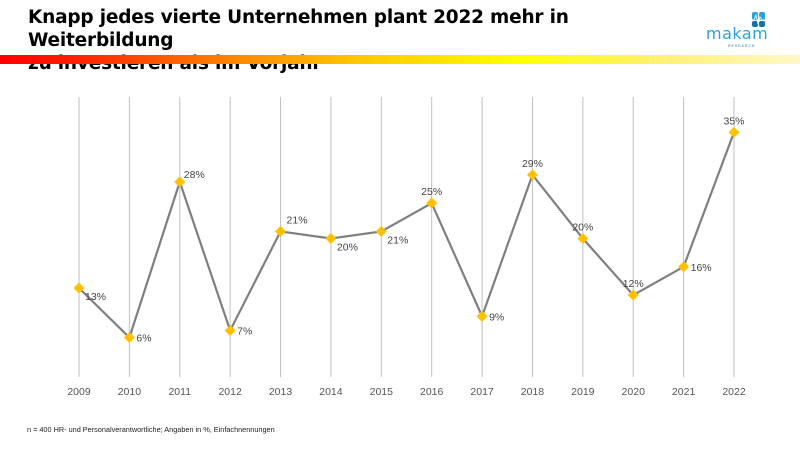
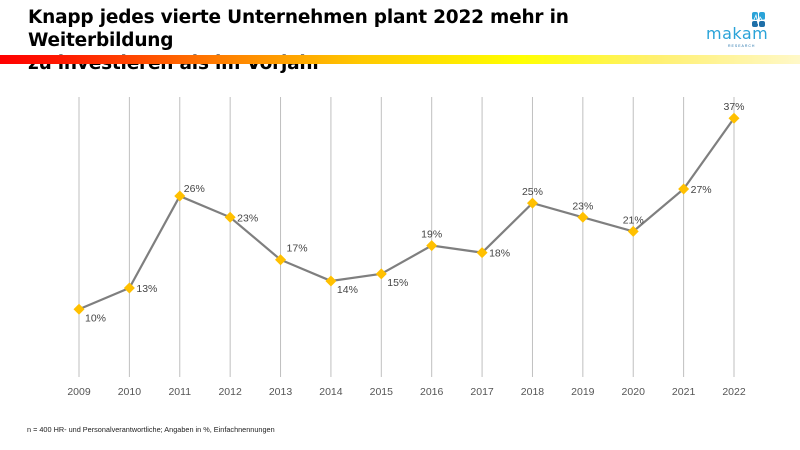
2009: 13% -> 10%
2010: 6% -> 13%
2011: 28% -> 26%
2012: 7% -> 23%
2013: 21% -> 17%
2014: 20% -> 14%
2015: 21% -> 15%
2016: 25% -> 19%
2017: 9% -> 18%
2018: 29% -> 25%
2019: 20% -> 23%
2020: 12% -> 21%
2021: 16% -> 27%
2022: 35% -> 37%
